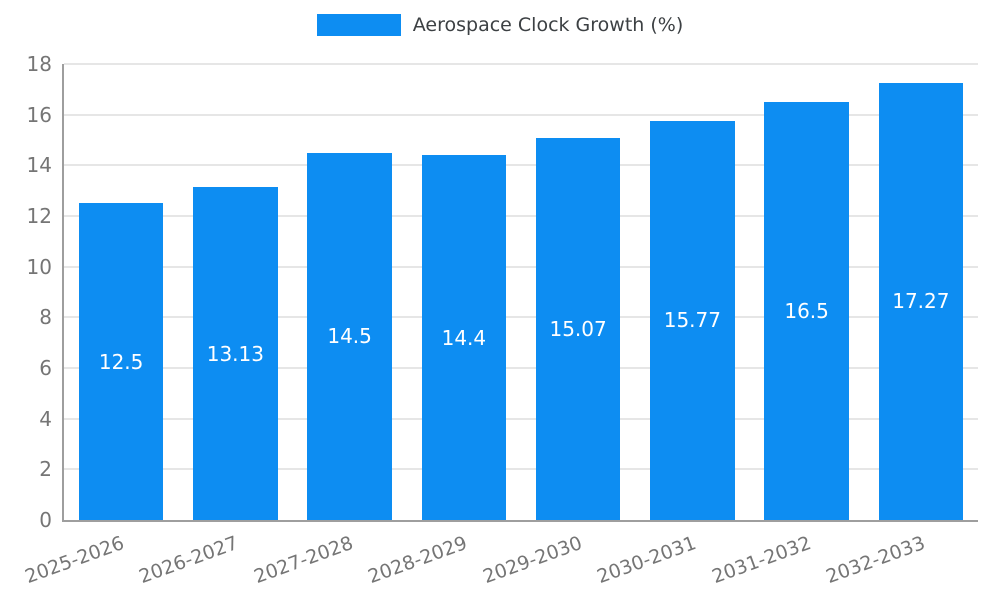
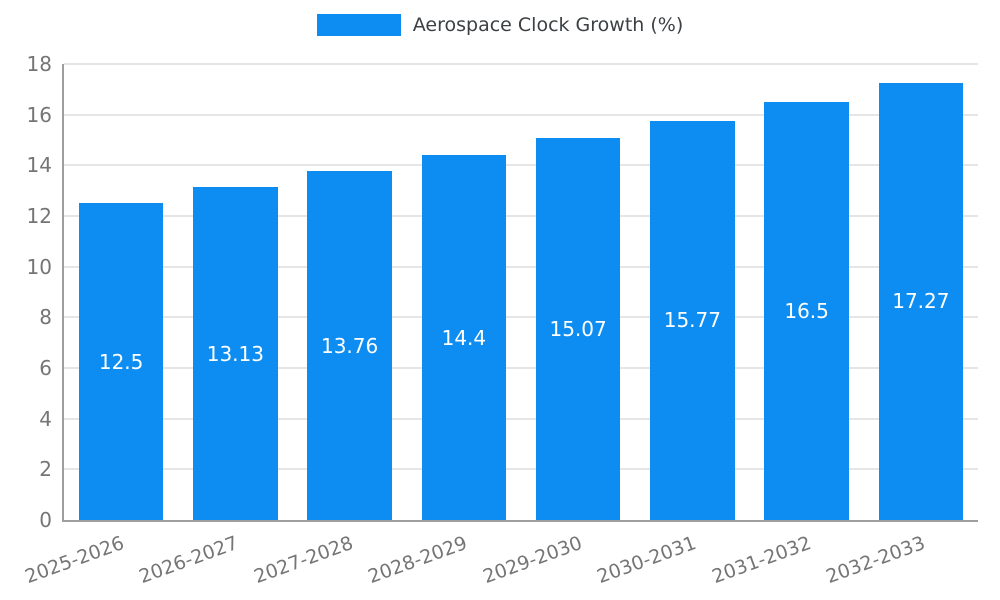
2027-2028: 14.5 -> 13.76
